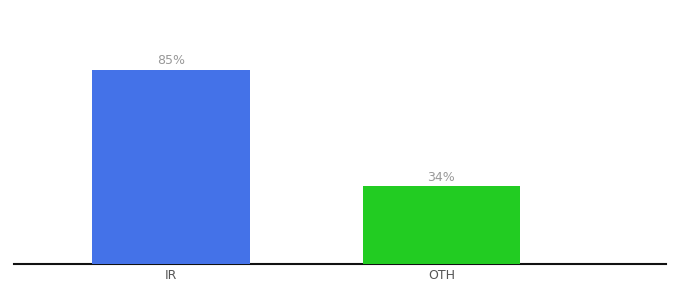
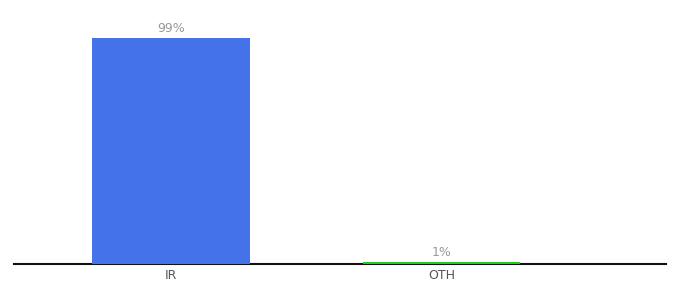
IR: 85% -> 99%
OTH: 34% -> 1%
